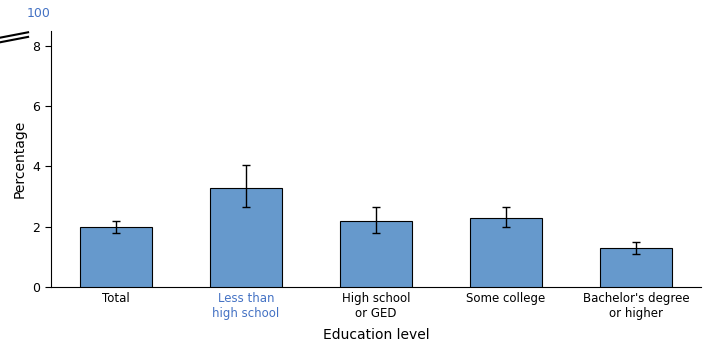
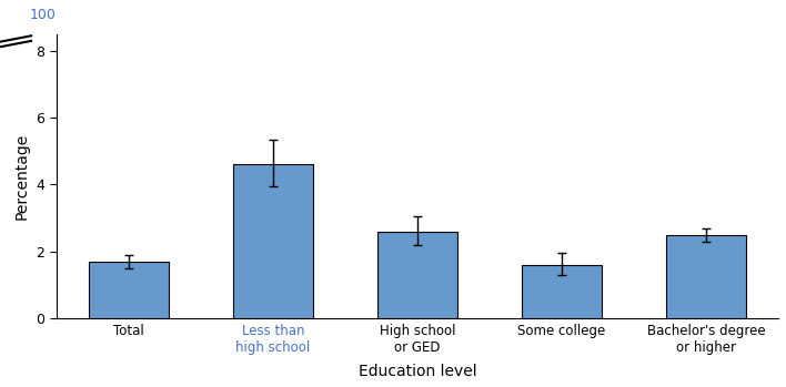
Total: 2.0 -> 1.7
Less than high school: 3.3 -> 4.6
High school or GED: 2.2 -> 2.6
Some college: 2.3 -> 1.6
Bachelor's degree or higher: 1.3 -> 2.5
